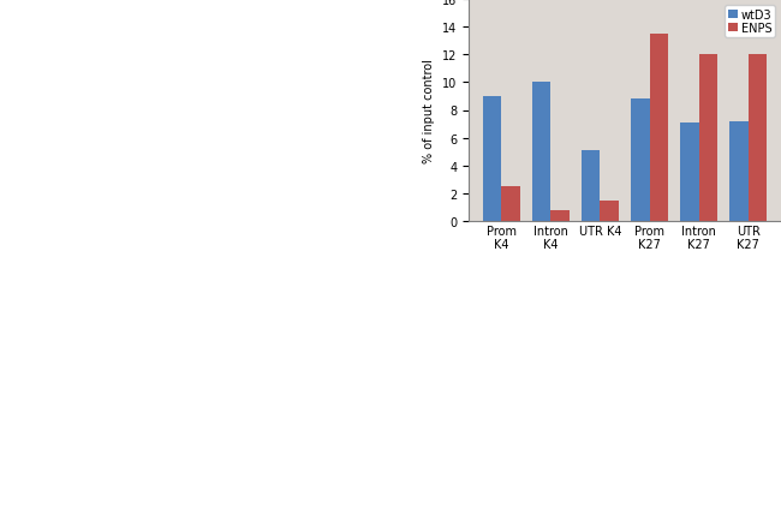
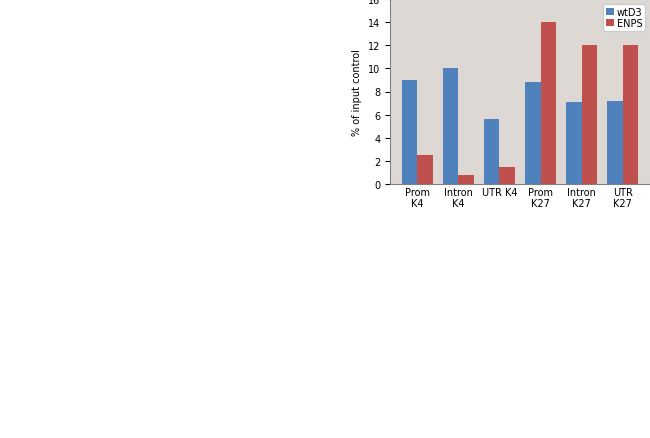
wtD3/UTR K4: 5.1 -> 5.6
ENPS/Prom K27: 13.5 -> 14.0
